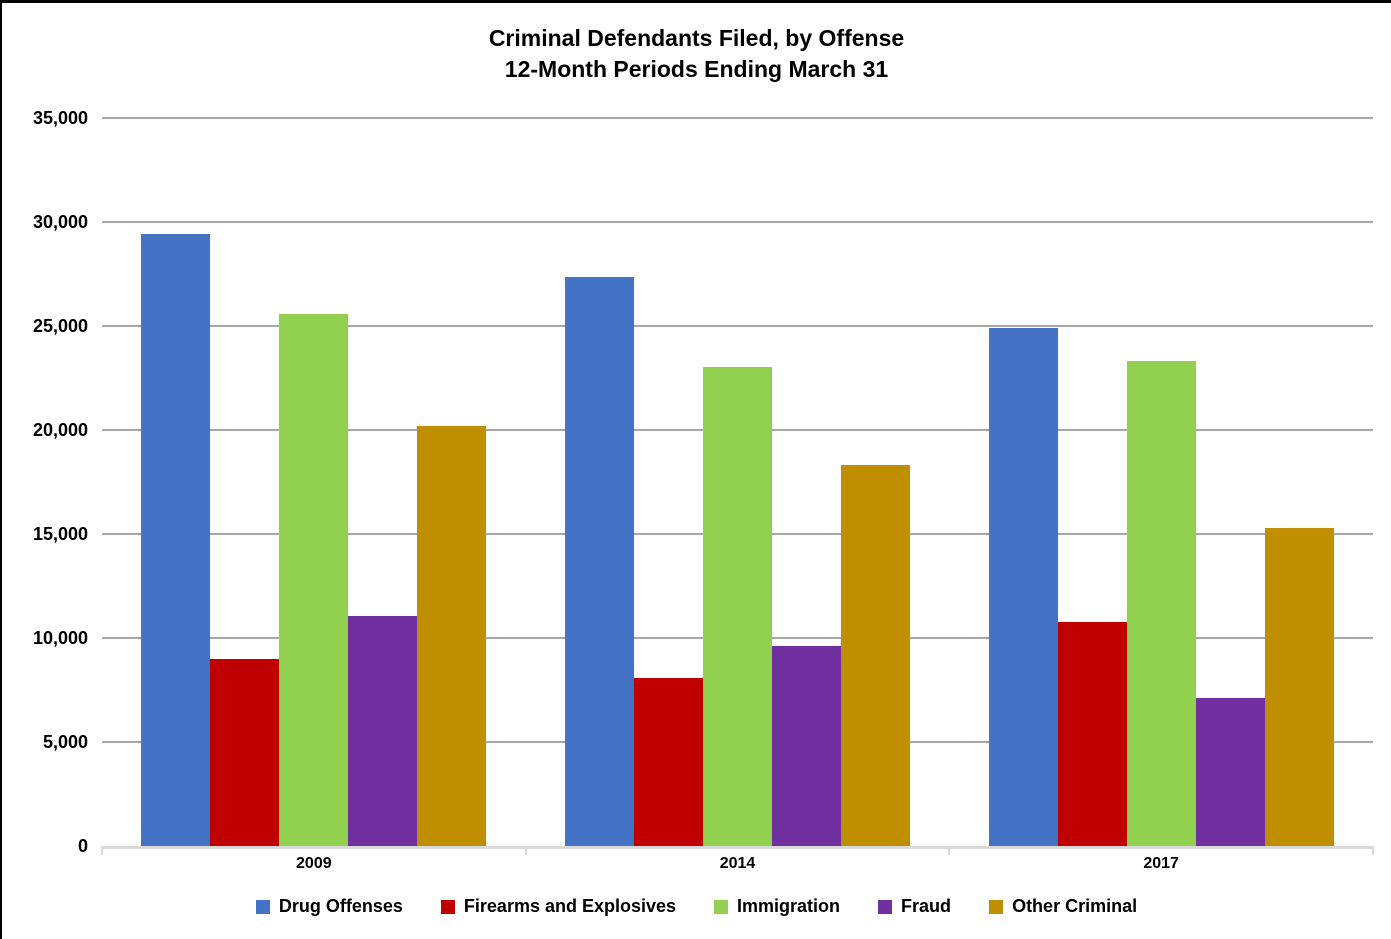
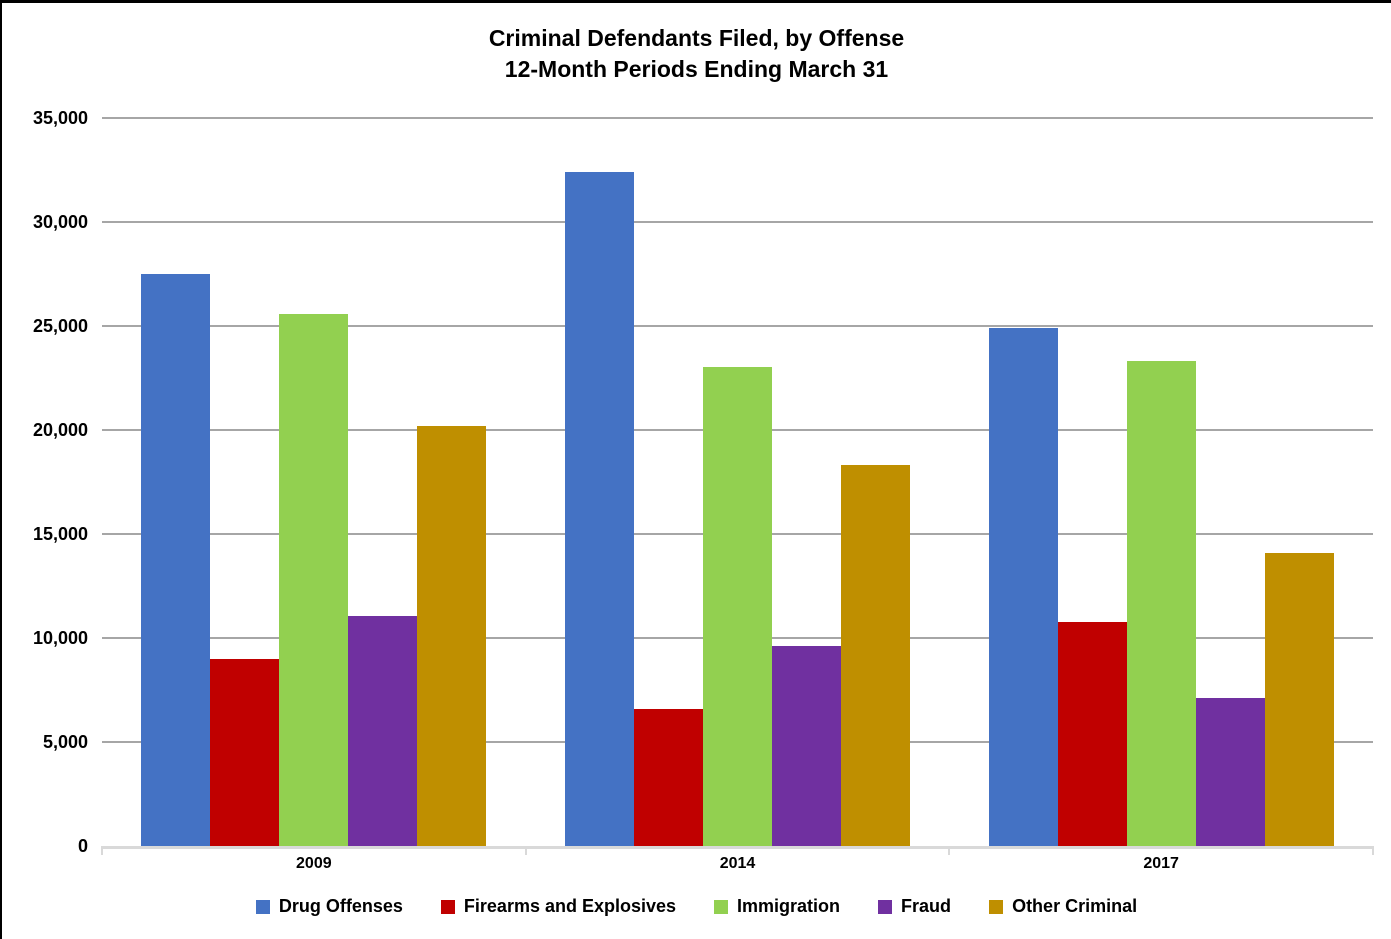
Drug Offenses/2009: 29400 -> 27500
Drug Offenses/2014: 27400 -> 32400
Firearms and Explosives/2014: 8100 -> 6600
Other Criminal/2017: 15300 -> 14100
